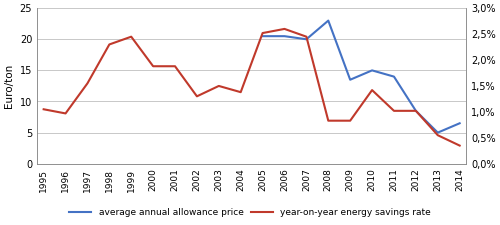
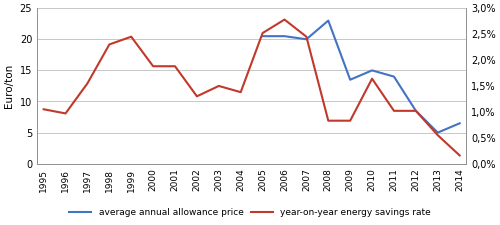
year-on-year energy savings rate/2006: 2,60% -> 2,78%
year-on-year energy savings rate/2010: 1,42% -> 1,64%
year-on-year energy savings rate/2014: 0,35% -> 0,16%
